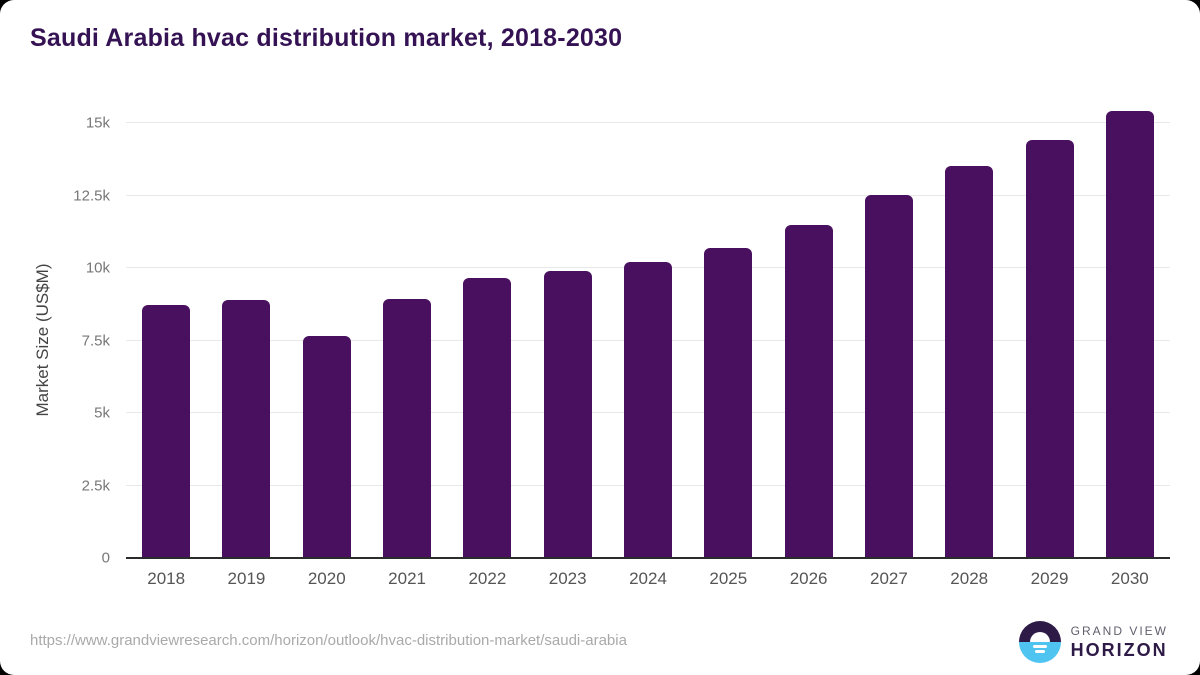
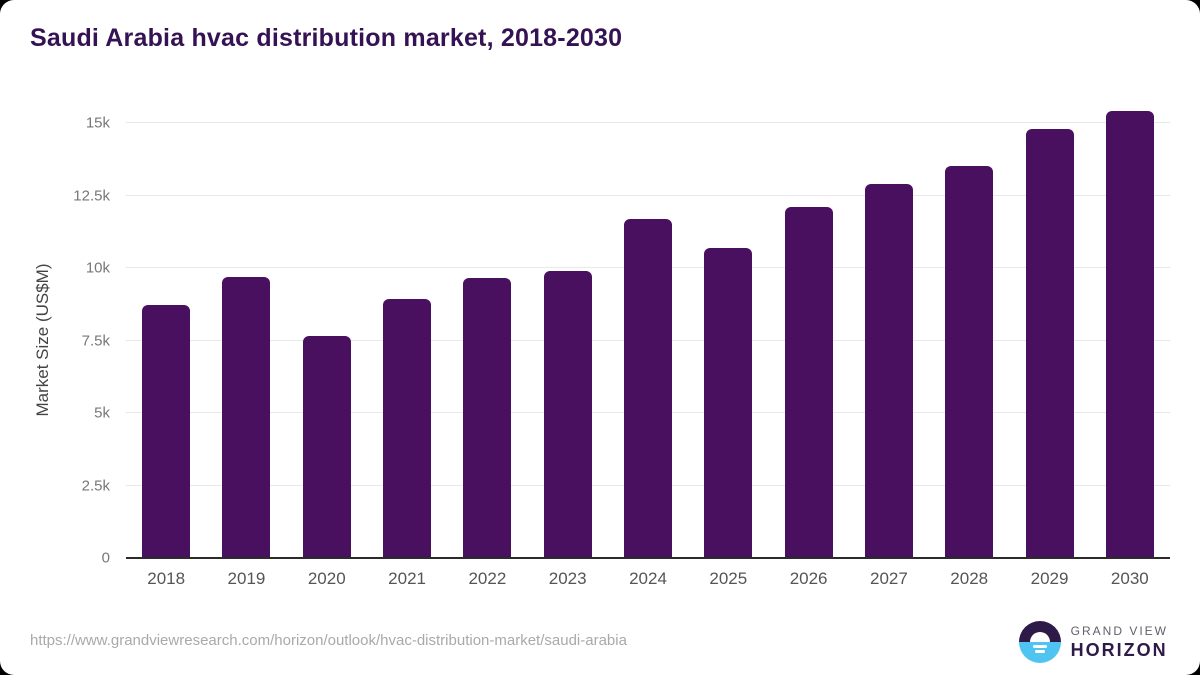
2019: 8.9k -> 9.7k
2024: 10.2k -> 11.7k
2026: 11.5k -> 12.1k
2027: 12.5k -> 12.9k
2029: 14.4k -> 14.8k
